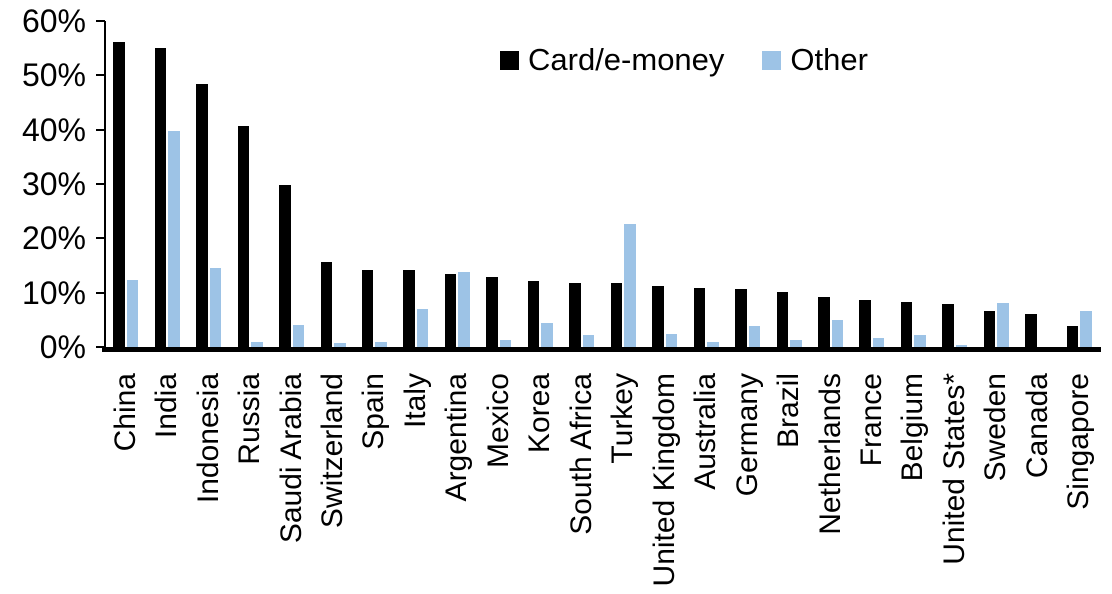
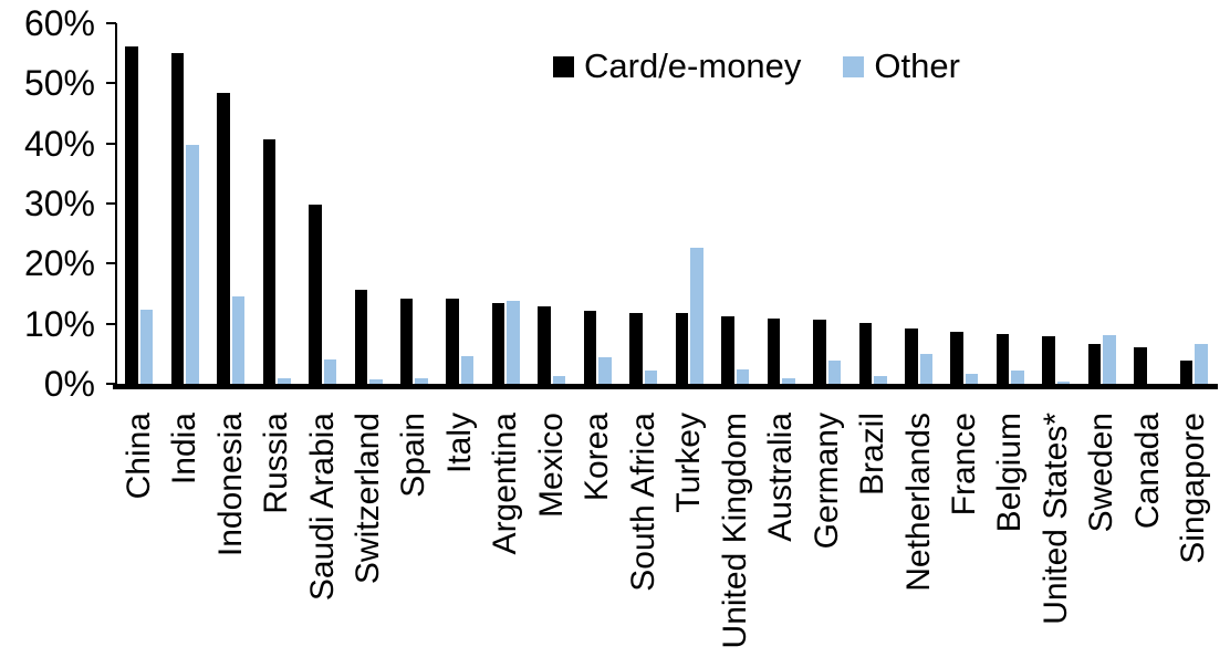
Other/Italy: 7% -> 5%
